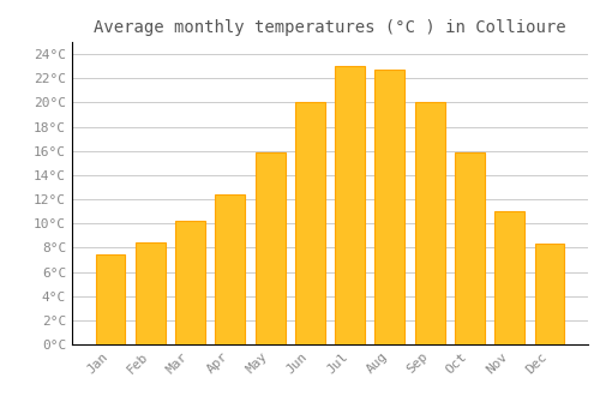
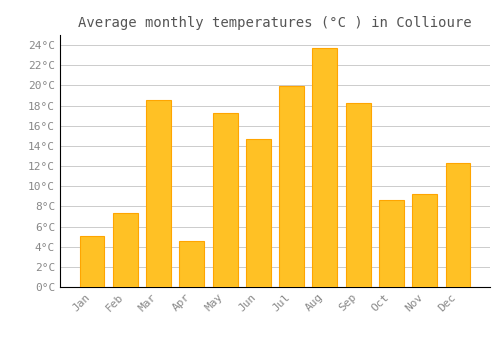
Jan: 7.4°C -> 5.1°C
Feb: 8.4°C -> 7.3°C
Mar: 10.2°C -> 18.6°C
Apr: 12.4°C -> 4.6°C
May: 15.9°C -> 17.3°C
Jun: 20.0°C -> 14.7°C
Jul: 23.0°C -> 19.9°C
Aug: 22.7°C -> 23.7°C
Sep: 20.0°C -> 18.3°C
Oct: 15.9°C -> 8.6°C
Nov: 11.0°C -> 9.2°C
Dec: 8.3°C -> 12.3°C
